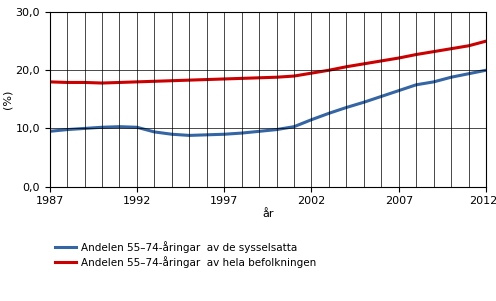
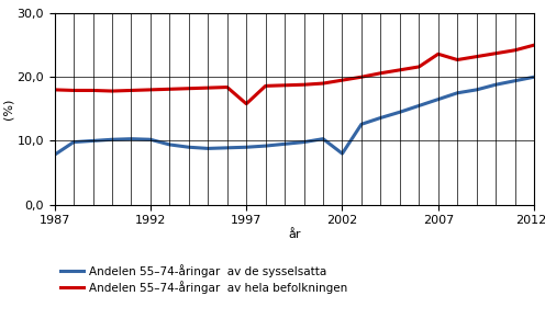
Andelen 55–74-åringar av de sysselsatta/1987: 9,5 -> 7,8
Andelen 55–74-åringar av hela befolkningen/1997: 18,5 -> 15,8
Andelen 55–74-åringar av de sysselsatta/2002: 11,5 -> 8,0
Andelen 55–74-åringar av hela befolkningen/2007: 22,1 -> 23,6
